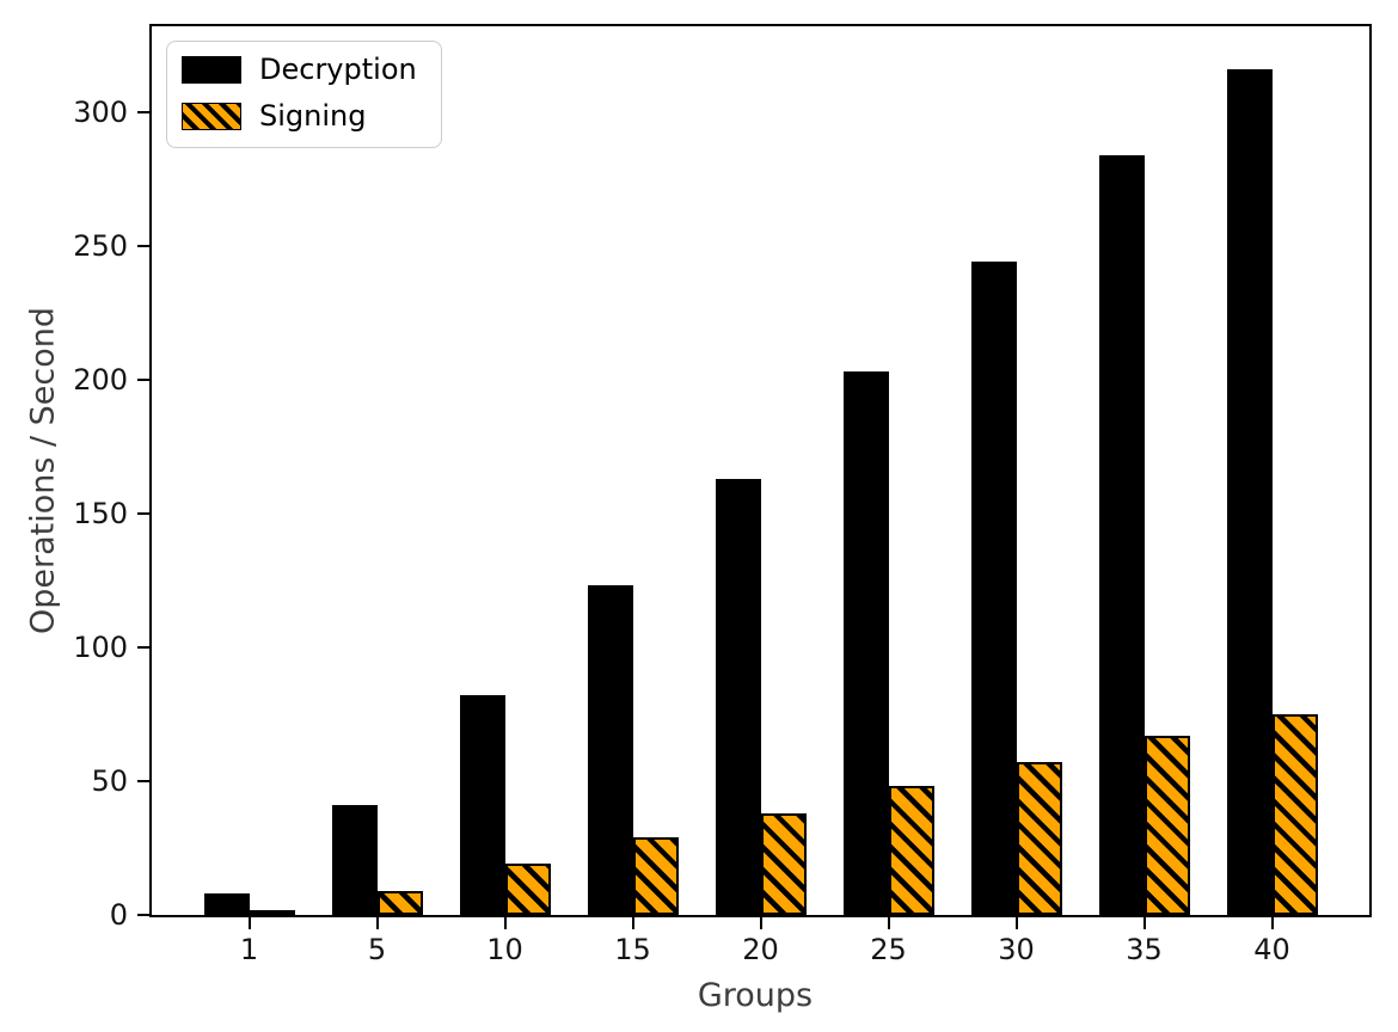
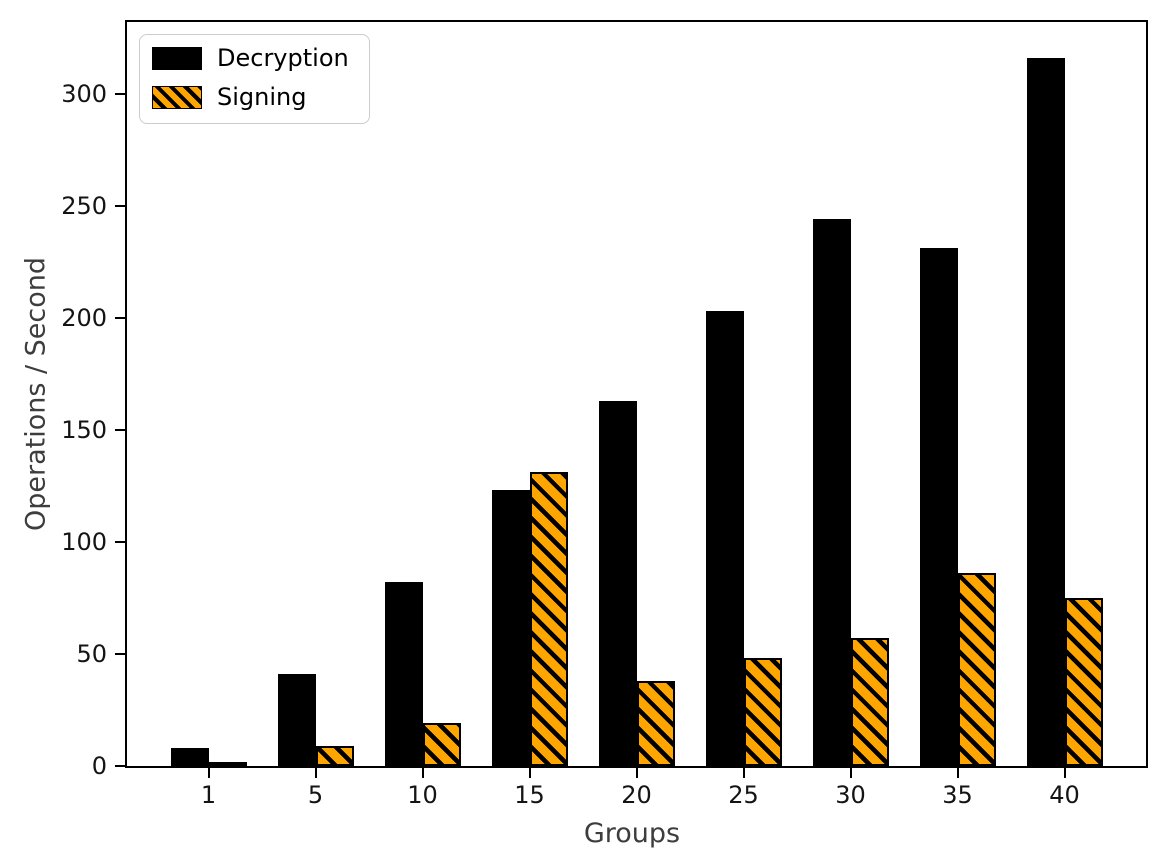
Signing/15: 29 -> 131
Decryption/35: 284 -> 231
Signing/35: 67 -> 86
